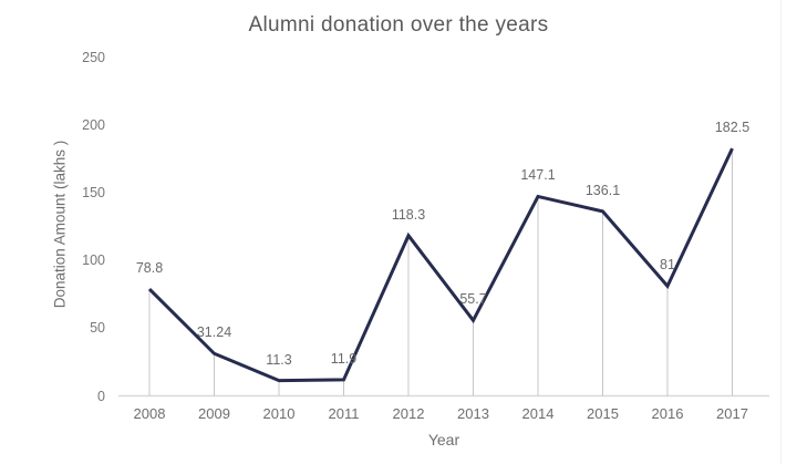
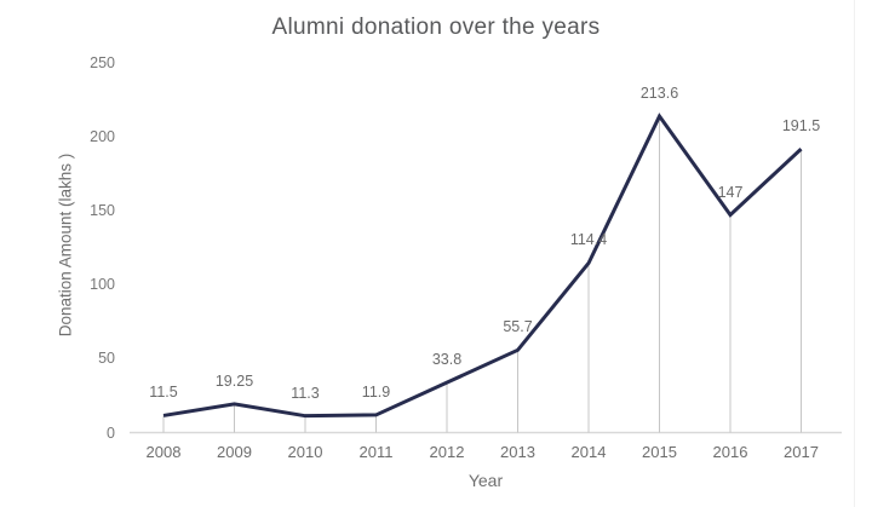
2008: 78.8 -> 11.5
2009: 31.24 -> 19.25
2012: 118.3 -> 33.8
2014: 147.1 -> 114.4
2015: 136.1 -> 213.6
2016: 81 -> 147
2017: 182.5 -> 191.5
